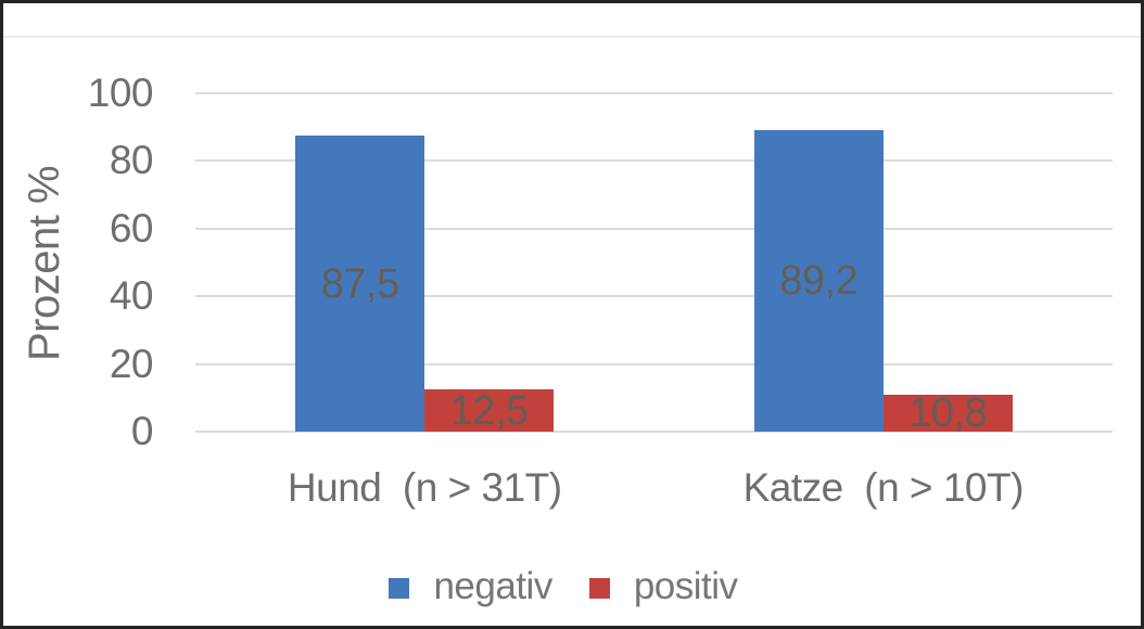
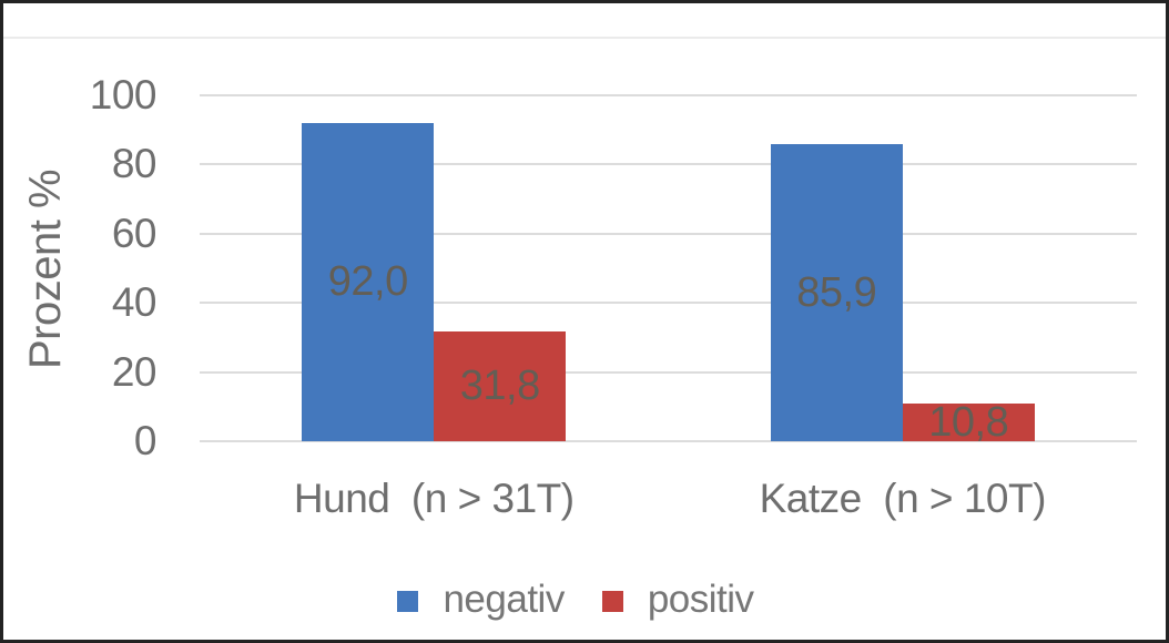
negativ/Hund (n > 31T): 87,5 -> 92,0
positiv/Hund (n > 31T): 12,5 -> 31,8
negativ/Katze (n > 10T): 89,2 -> 85,9
